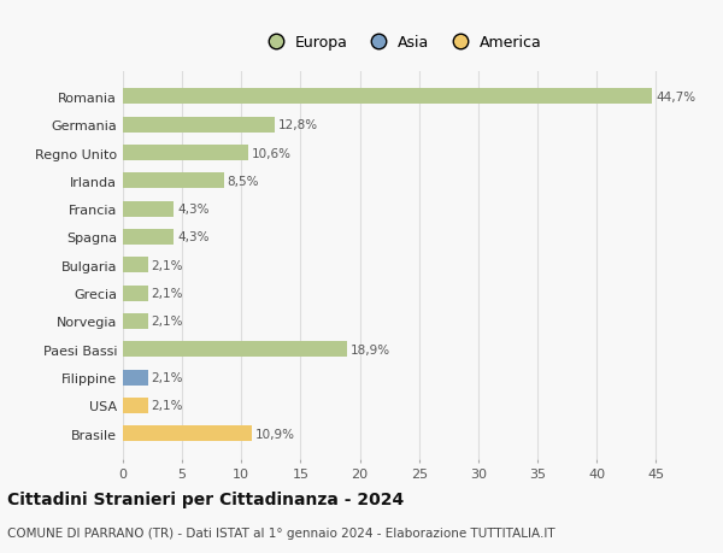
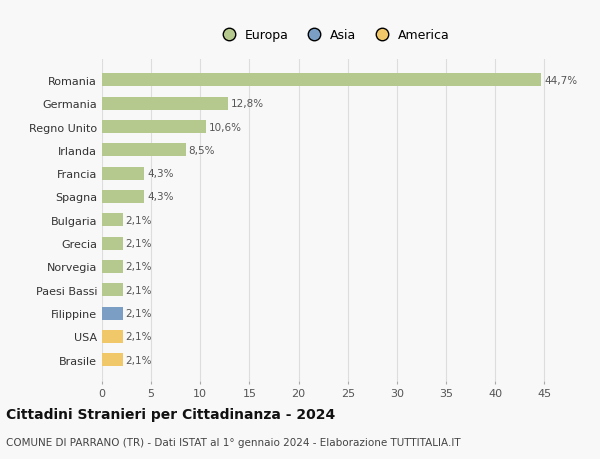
Paesi Bassi: 18,9% -> 2,1%
Brasile: 10,9% -> 2,1%
